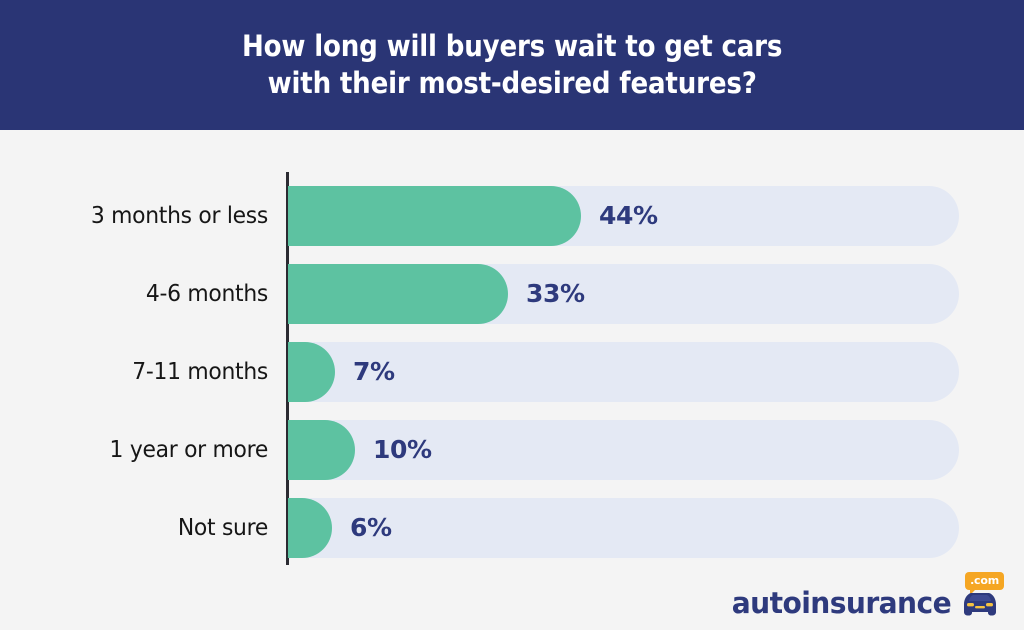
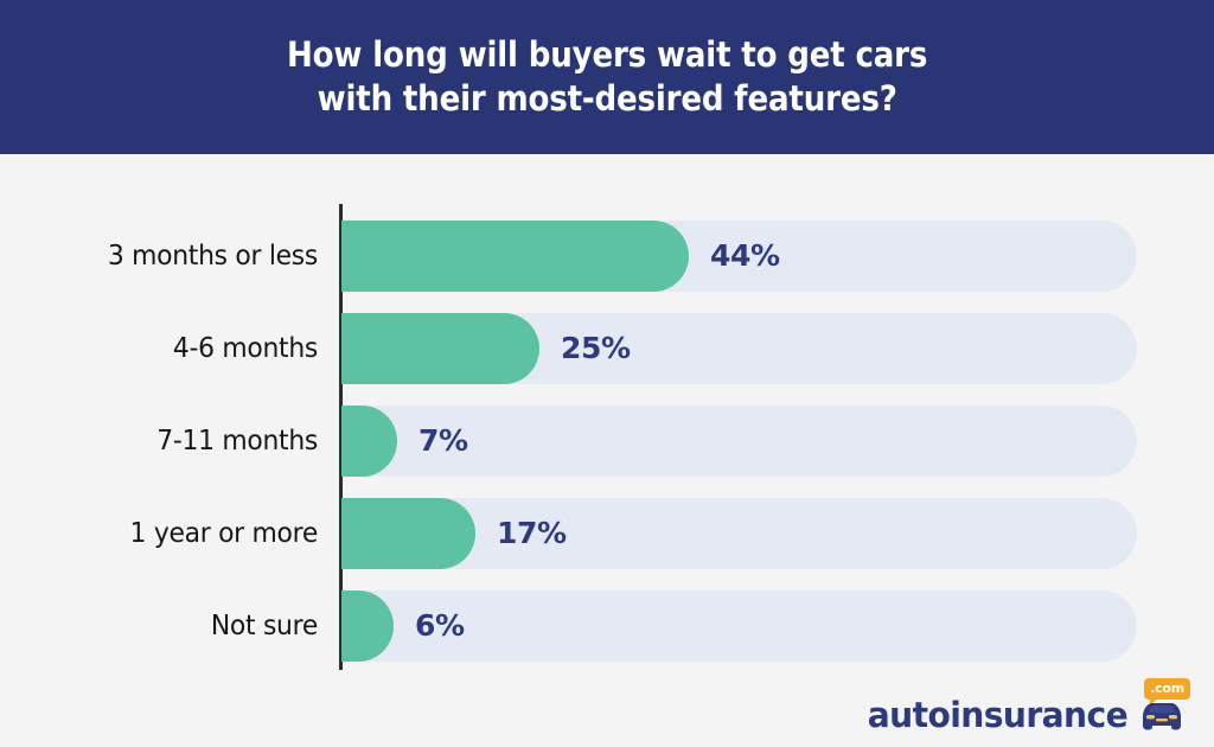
4-6 months: 33% -> 25%
1 year or more: 10% -> 17%
